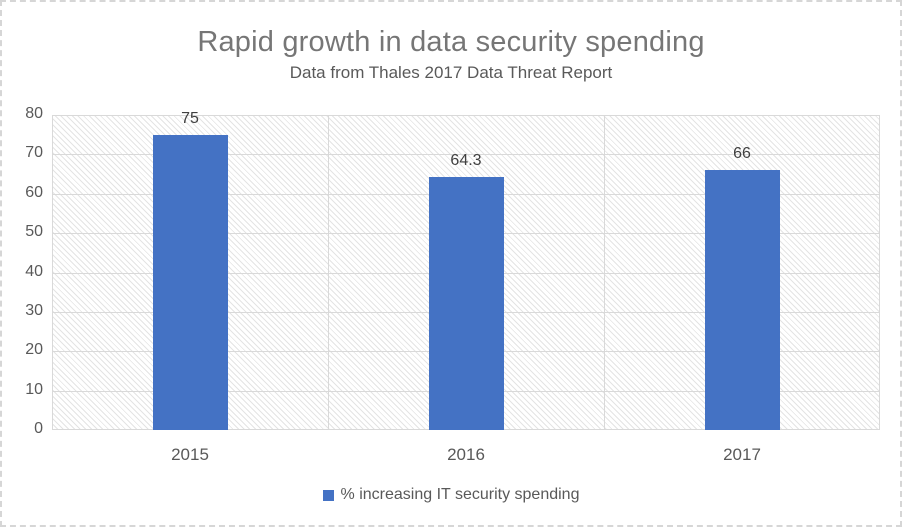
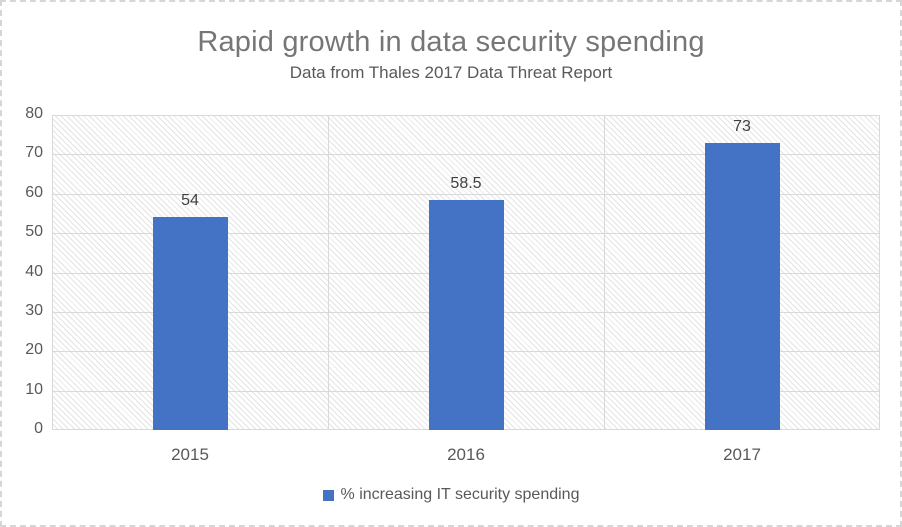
2015: 75 -> 54
2016: 64.3 -> 58.5
2017: 66 -> 73
